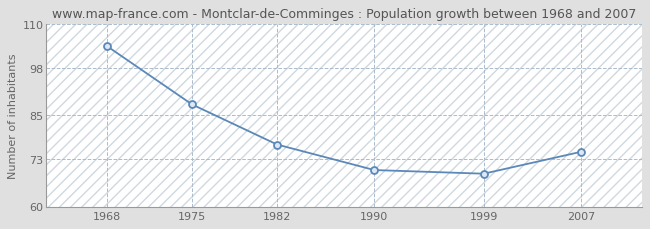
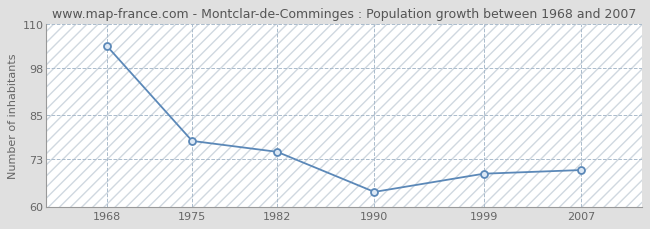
1975: 88 -> 78
1982: 77 -> 75
1990: 70 -> 64
2007: 75 -> 70
